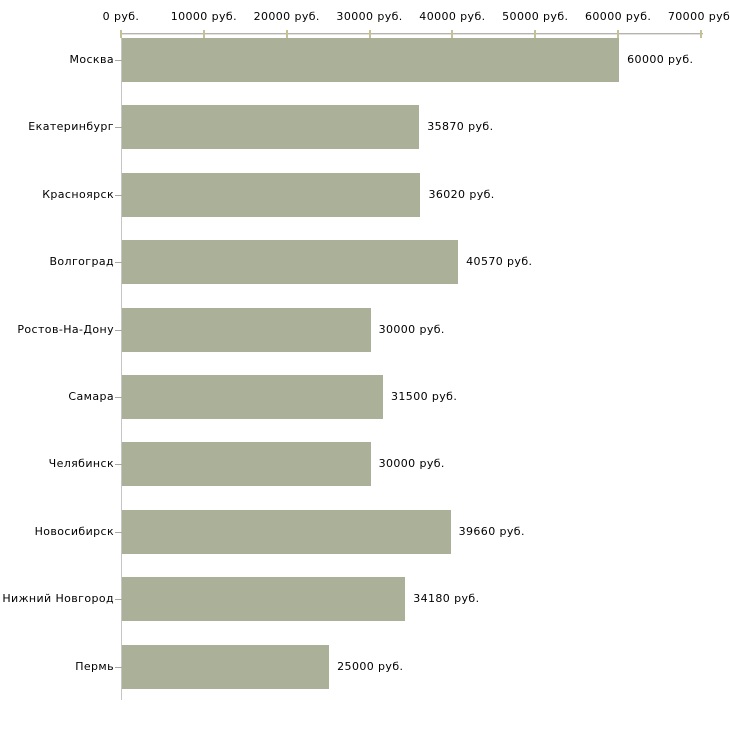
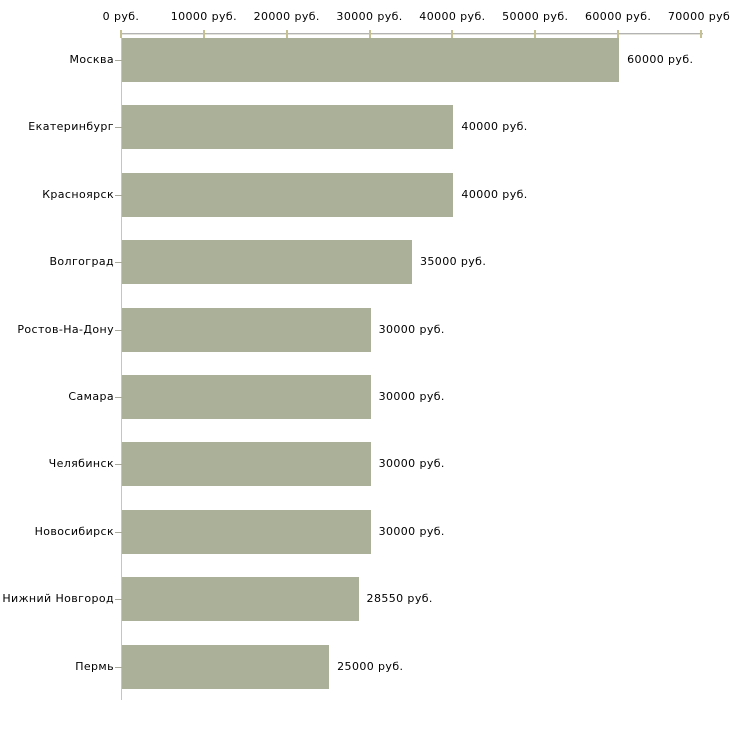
Екатеринбург: 35870 -> 40000
Красноярск: 36020 -> 40000
Волгоград: 40570 -> 35000
Самара: 31500 -> 30000
Новосибирск: 39660 -> 30000
Нижний Новгород: 34180 -> 28550
